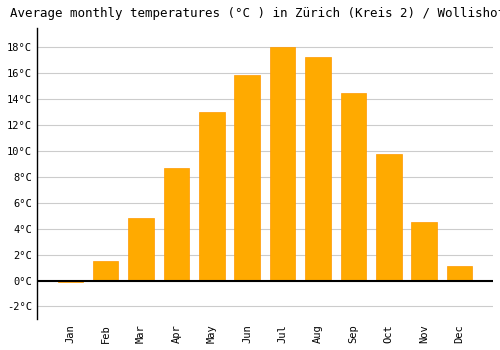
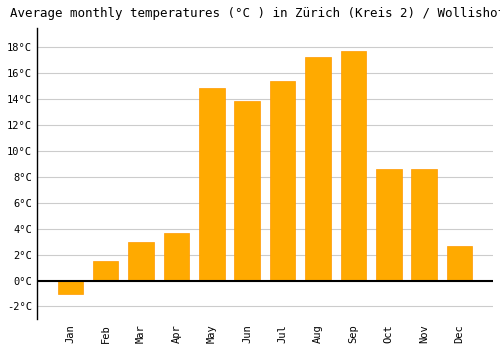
Jan: -0.1°C -> -1.0°C
Mar: 4.8°C -> 3.0°C
Apr: 8.7°C -> 3.7°C
May: 13.0°C -> 14.9°C
Jun: 15.9°C -> 13.9°C
Jul: 18.0°C -> 15.4°C
Sep: 14.5°C -> 17.7°C
Oct: 9.8°C -> 8.6°C
Nov: 4.5°C -> 8.6°C
Dec: 1.1°C -> 2.7°C
